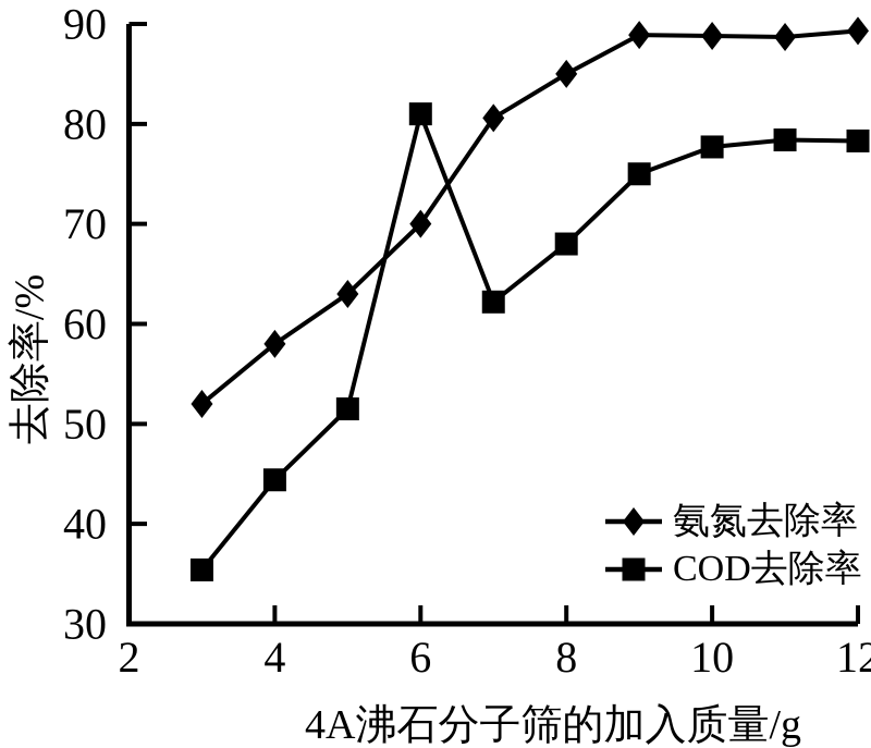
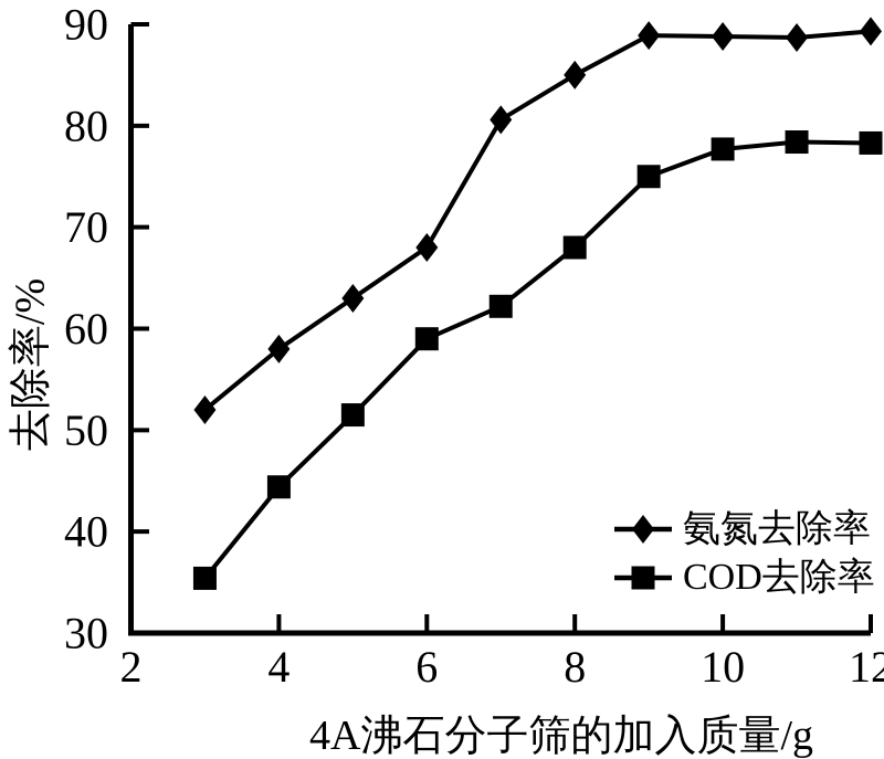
氨氮去除率/6: 70 -> 68
COD去除率/6: 81 -> 59
